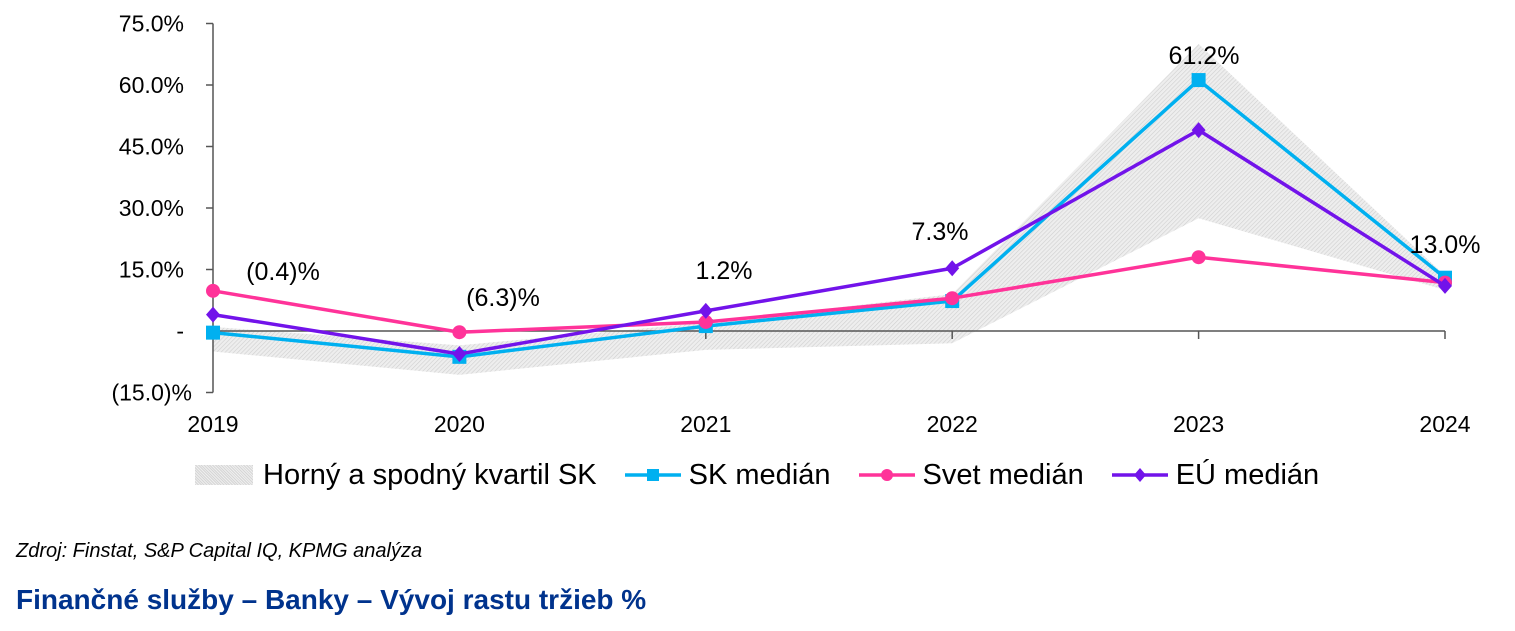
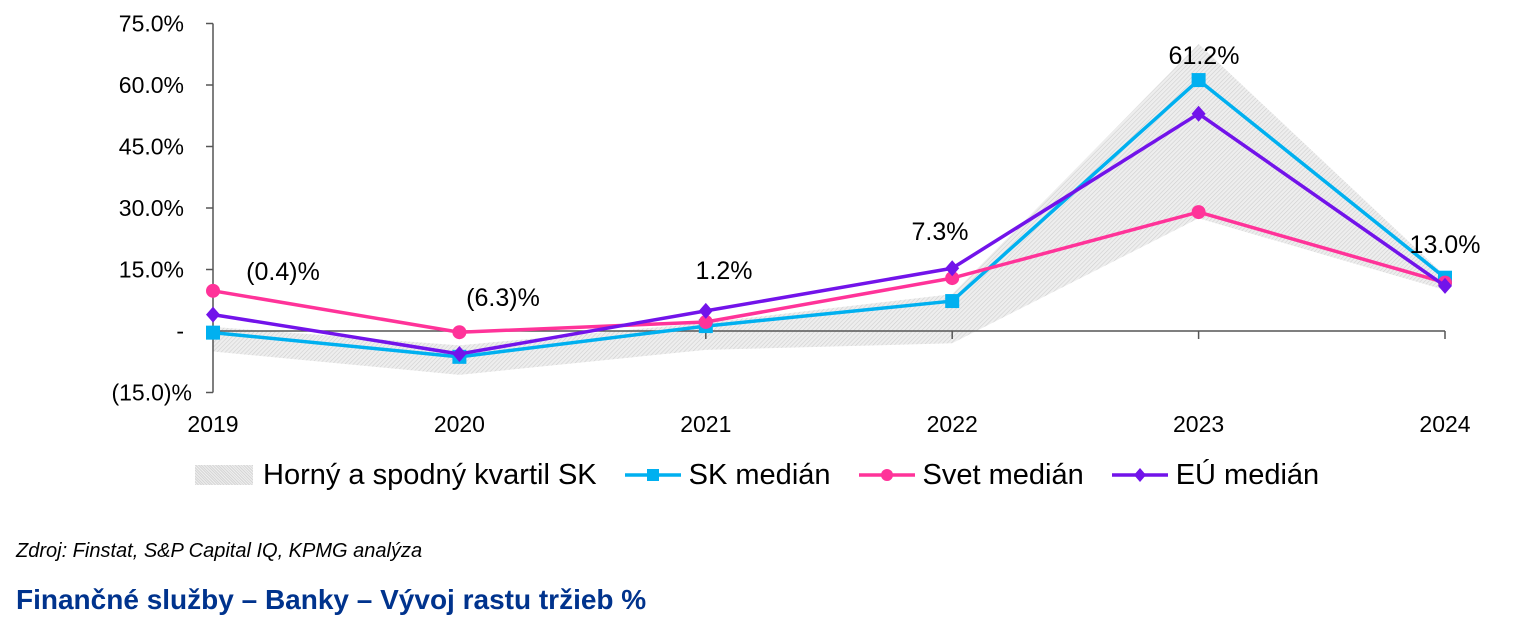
Svet medián/2022: 8% -> 13%
Svet medián/2023: 18% -> 29%
EÚ medián/2023: 49% -> 53%
